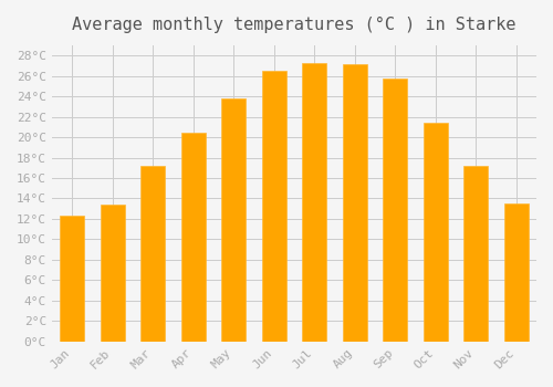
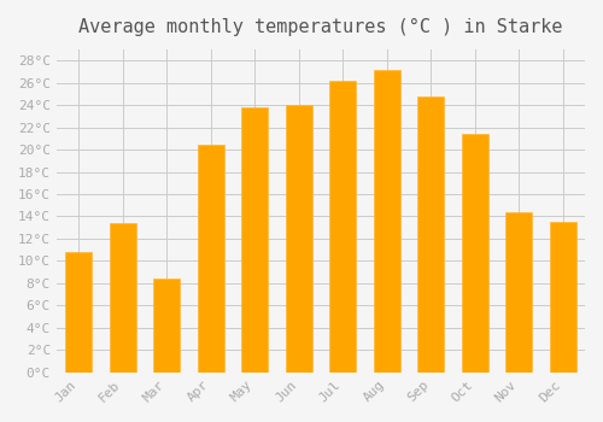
Jan: 12.3°C -> 10.8°C
Mar: 17.2°C -> 8.4°C
Jun: 26.5°C -> 24.0°C
Jul: 27.3°C -> 26.2°C
Sep: 25.7°C -> 24.8°C
Nov: 17.2°C -> 14.4°C
